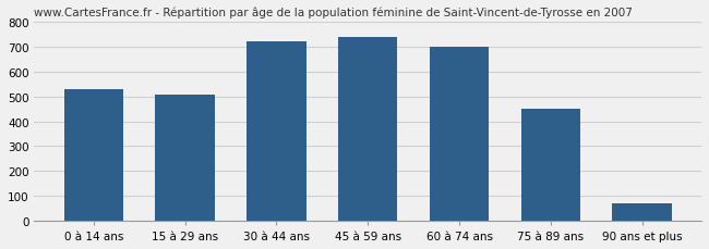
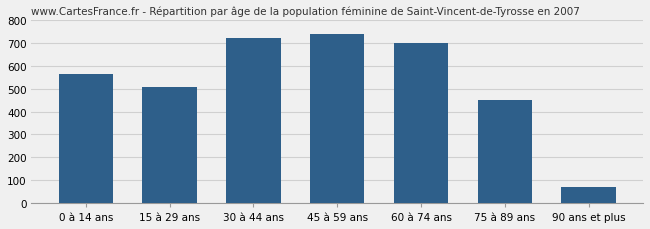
0 à 14 ans: 530 -> 565
